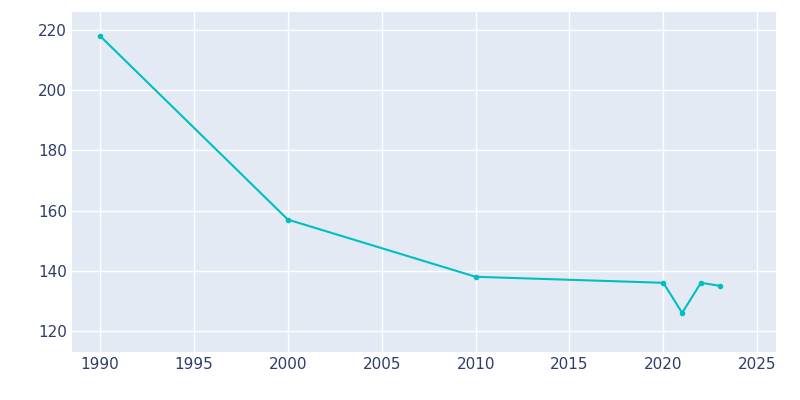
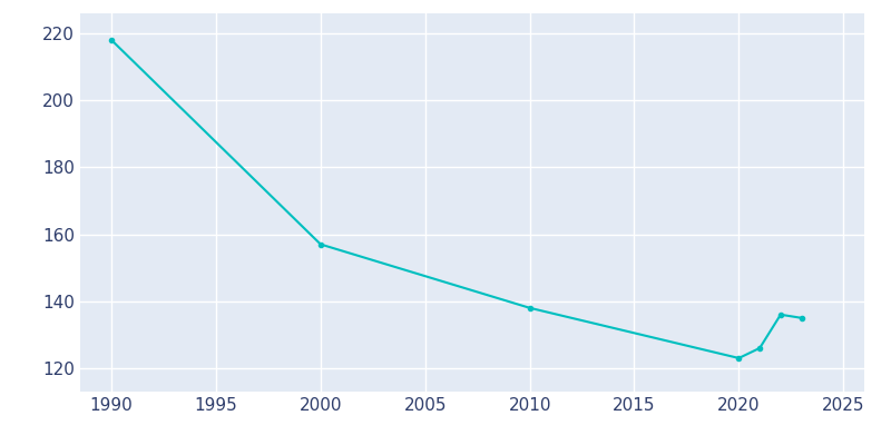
2020: 136 -> 123
